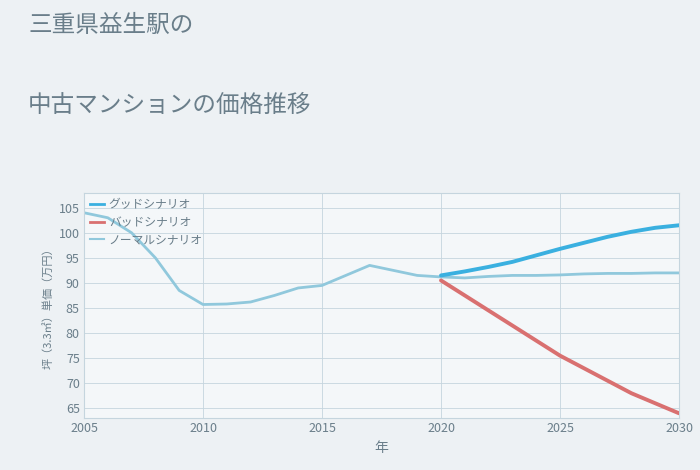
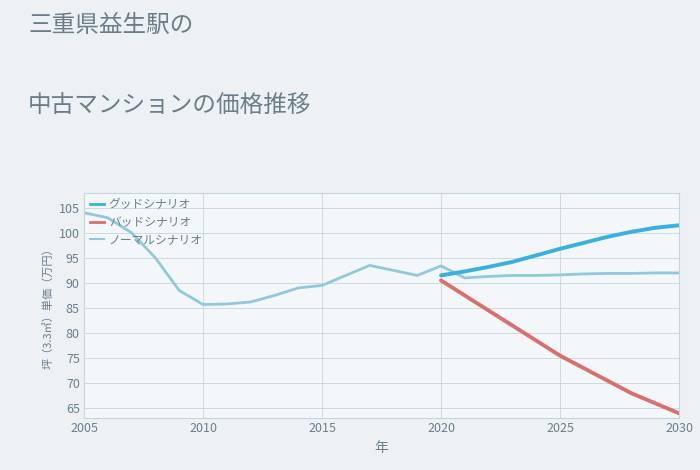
ノーマルシナリオ/2020: 91.2 -> 93.4
